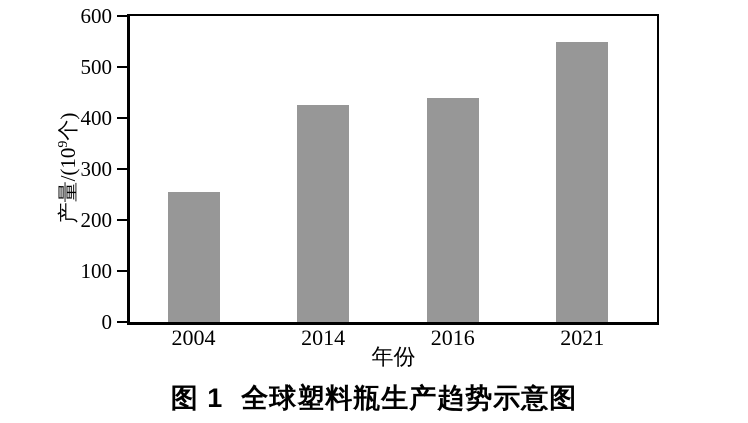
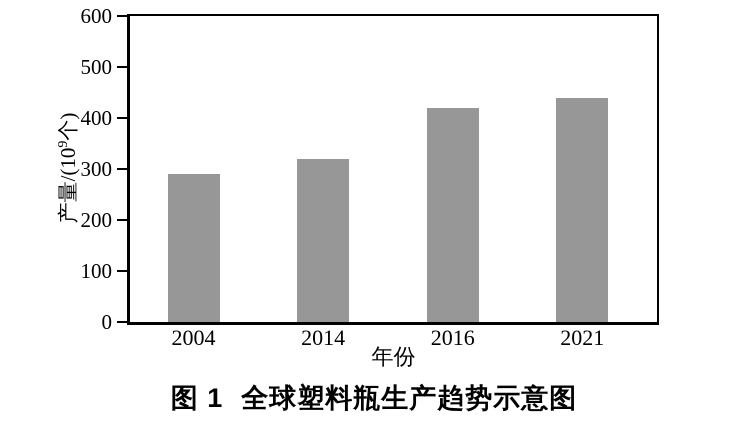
2004: 260 -> 290
2014: 420 -> 320
2016: 440 -> 420
2021: 550 -> 440
